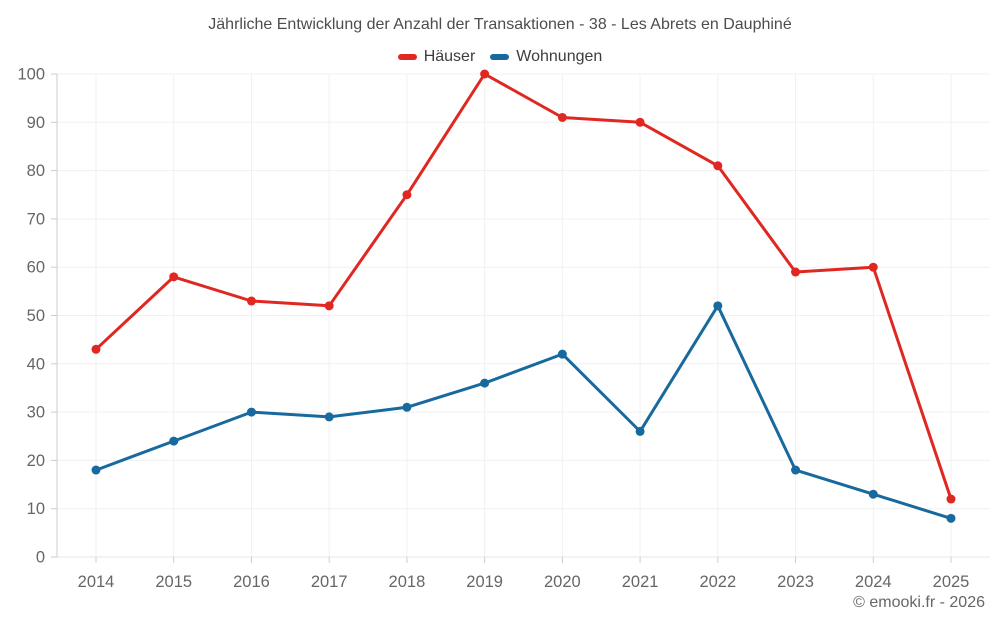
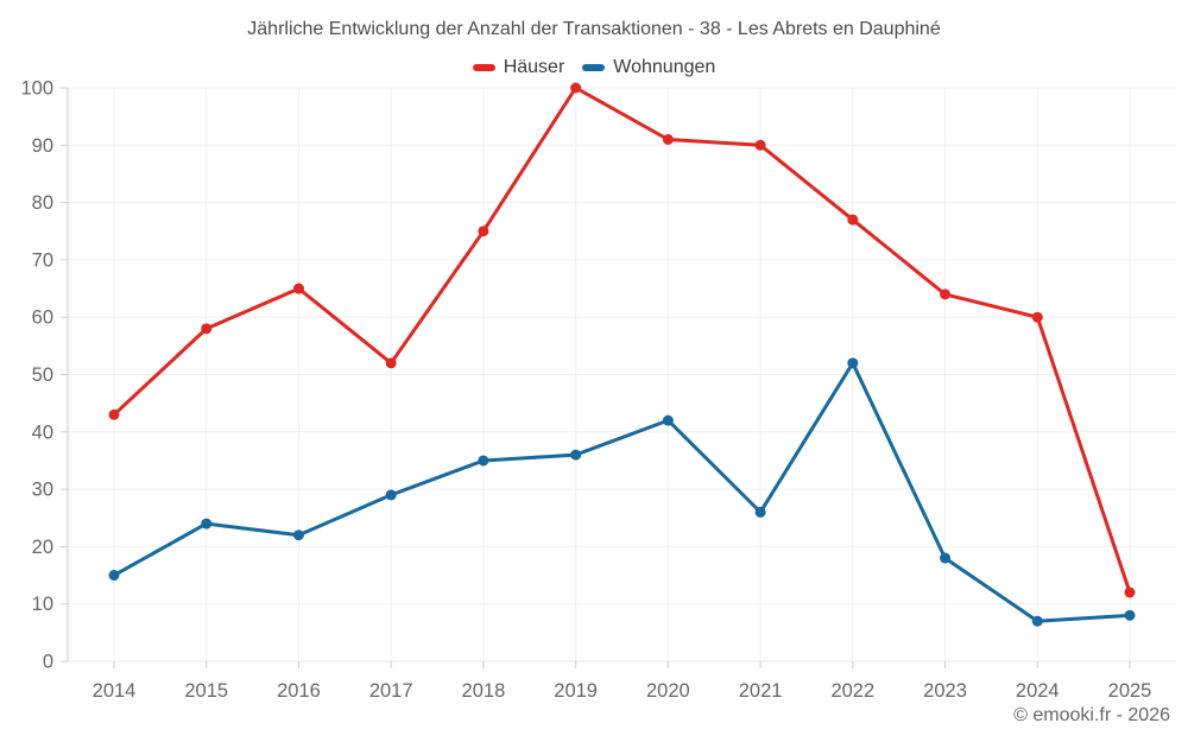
Wohnungen/2014: 18 -> 15
Häuser/2016: 53 -> 65
Wohnungen/2016: 30 -> 22
Wohnungen/2018: 31 -> 35
Häuser/2022: 81 -> 77
Häuser/2023: 59 -> 64
Wohnungen/2024: 13 -> 7
